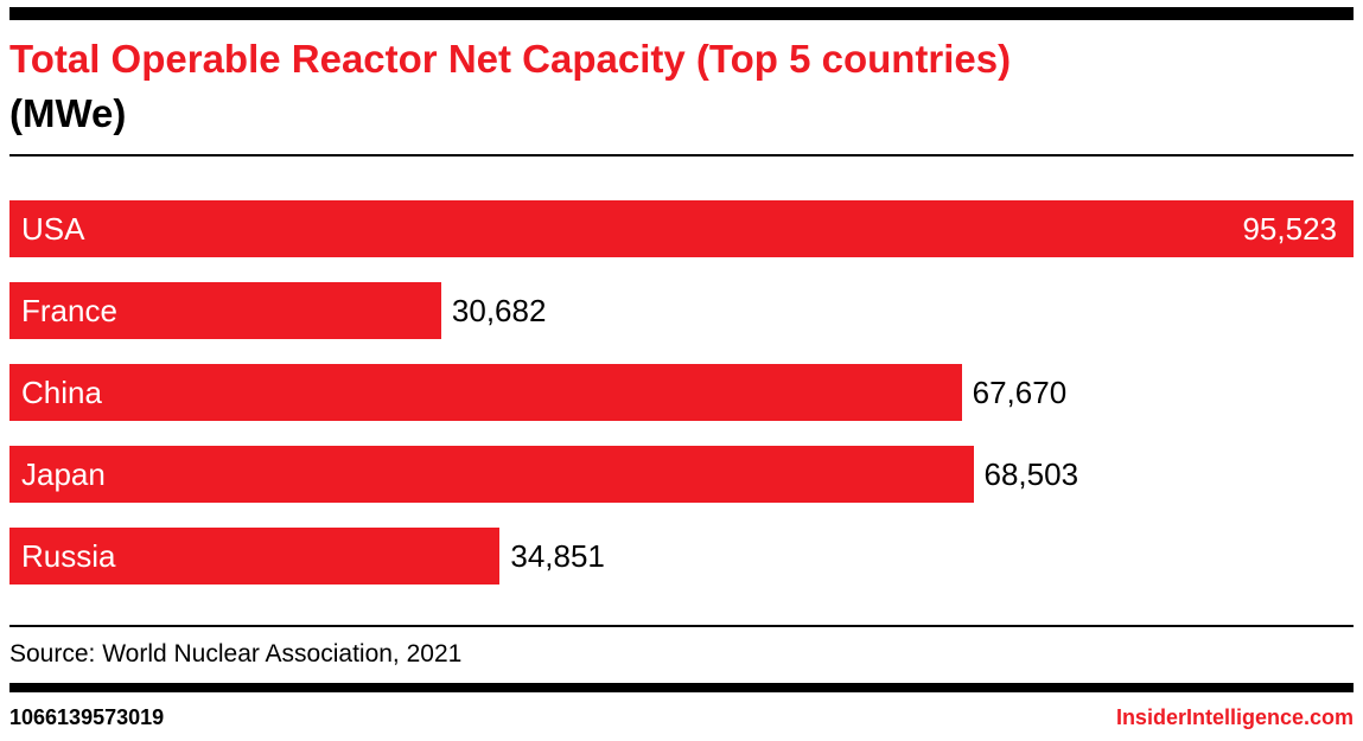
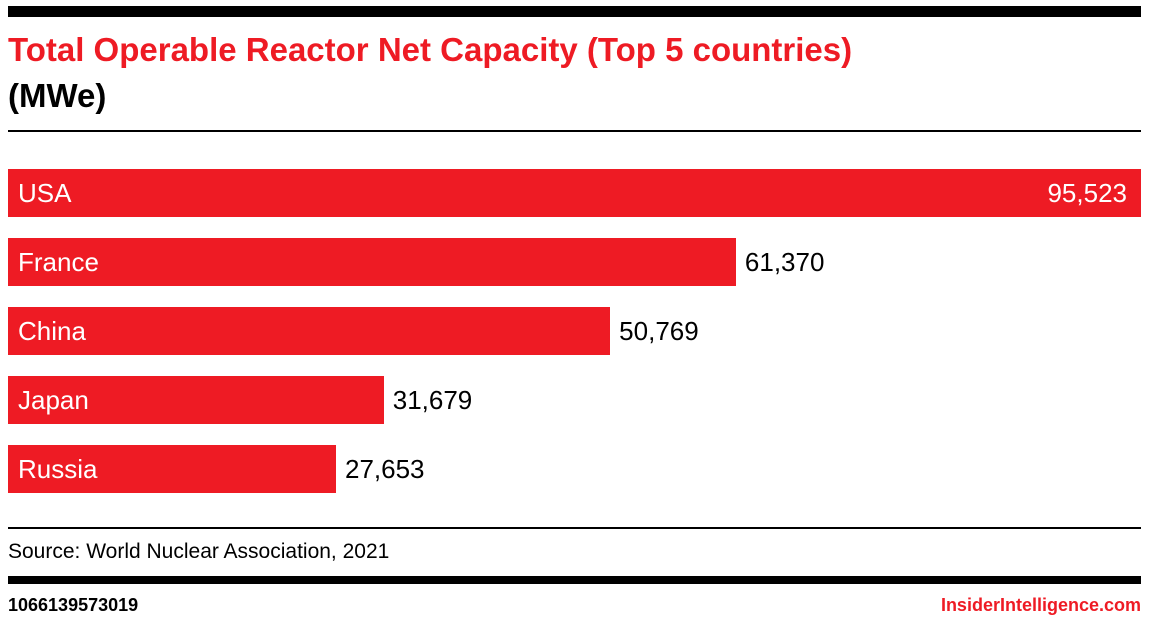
France: 30,682 -> 61,370
China: 67,670 -> 50,769
Japan: 68,503 -> 31,679
Russia: 34,851 -> 27,653
